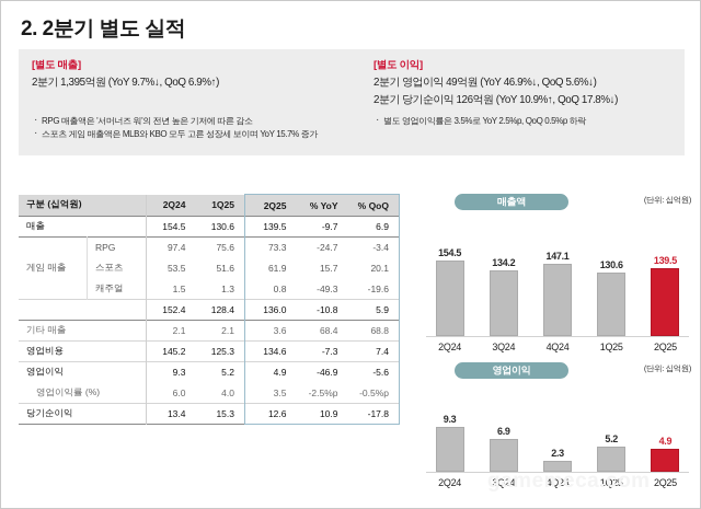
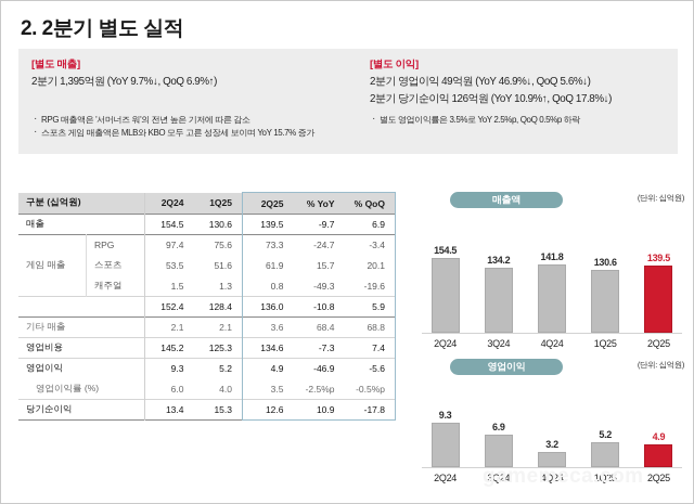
매출액/4Q24: 147.1 -> 141.8
영업이익/4Q24: 2.3 -> 3.2
